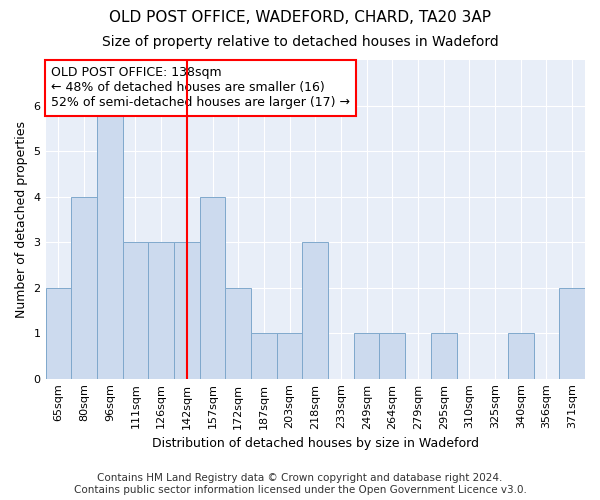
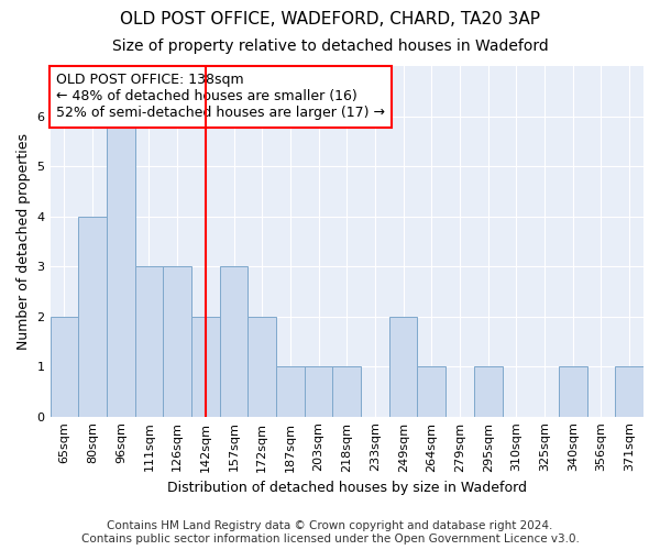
142sqm: 3 -> 2
157sqm: 4 -> 3
218sqm: 3 -> 1
249sqm: 1 -> 2
371sqm: 2 -> 1
